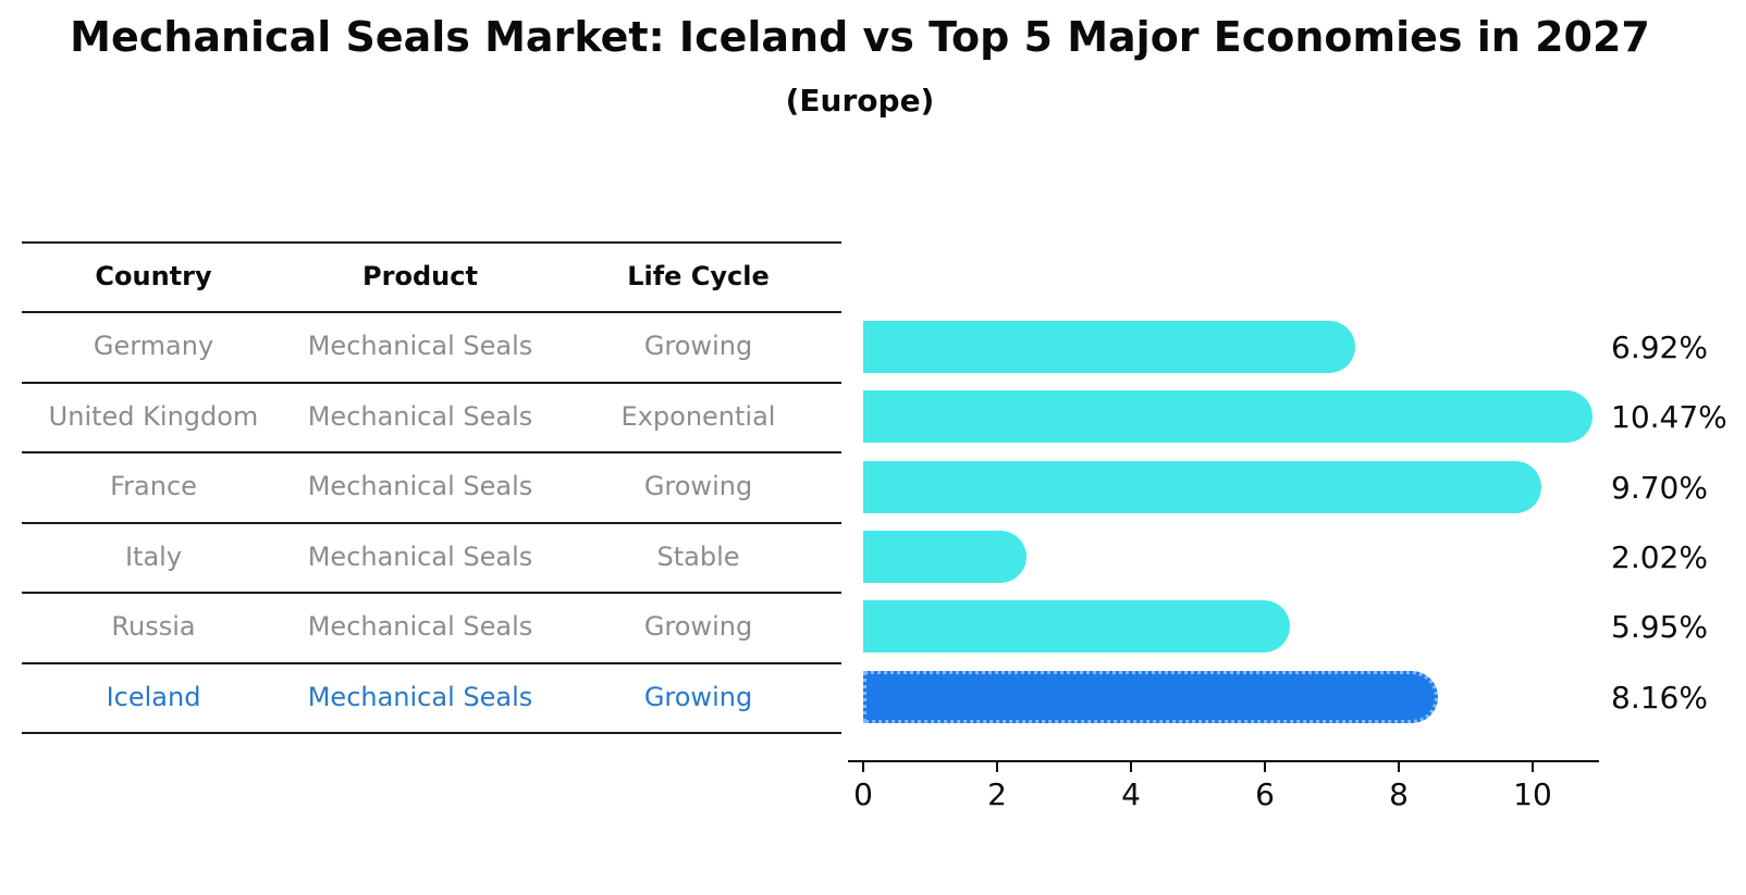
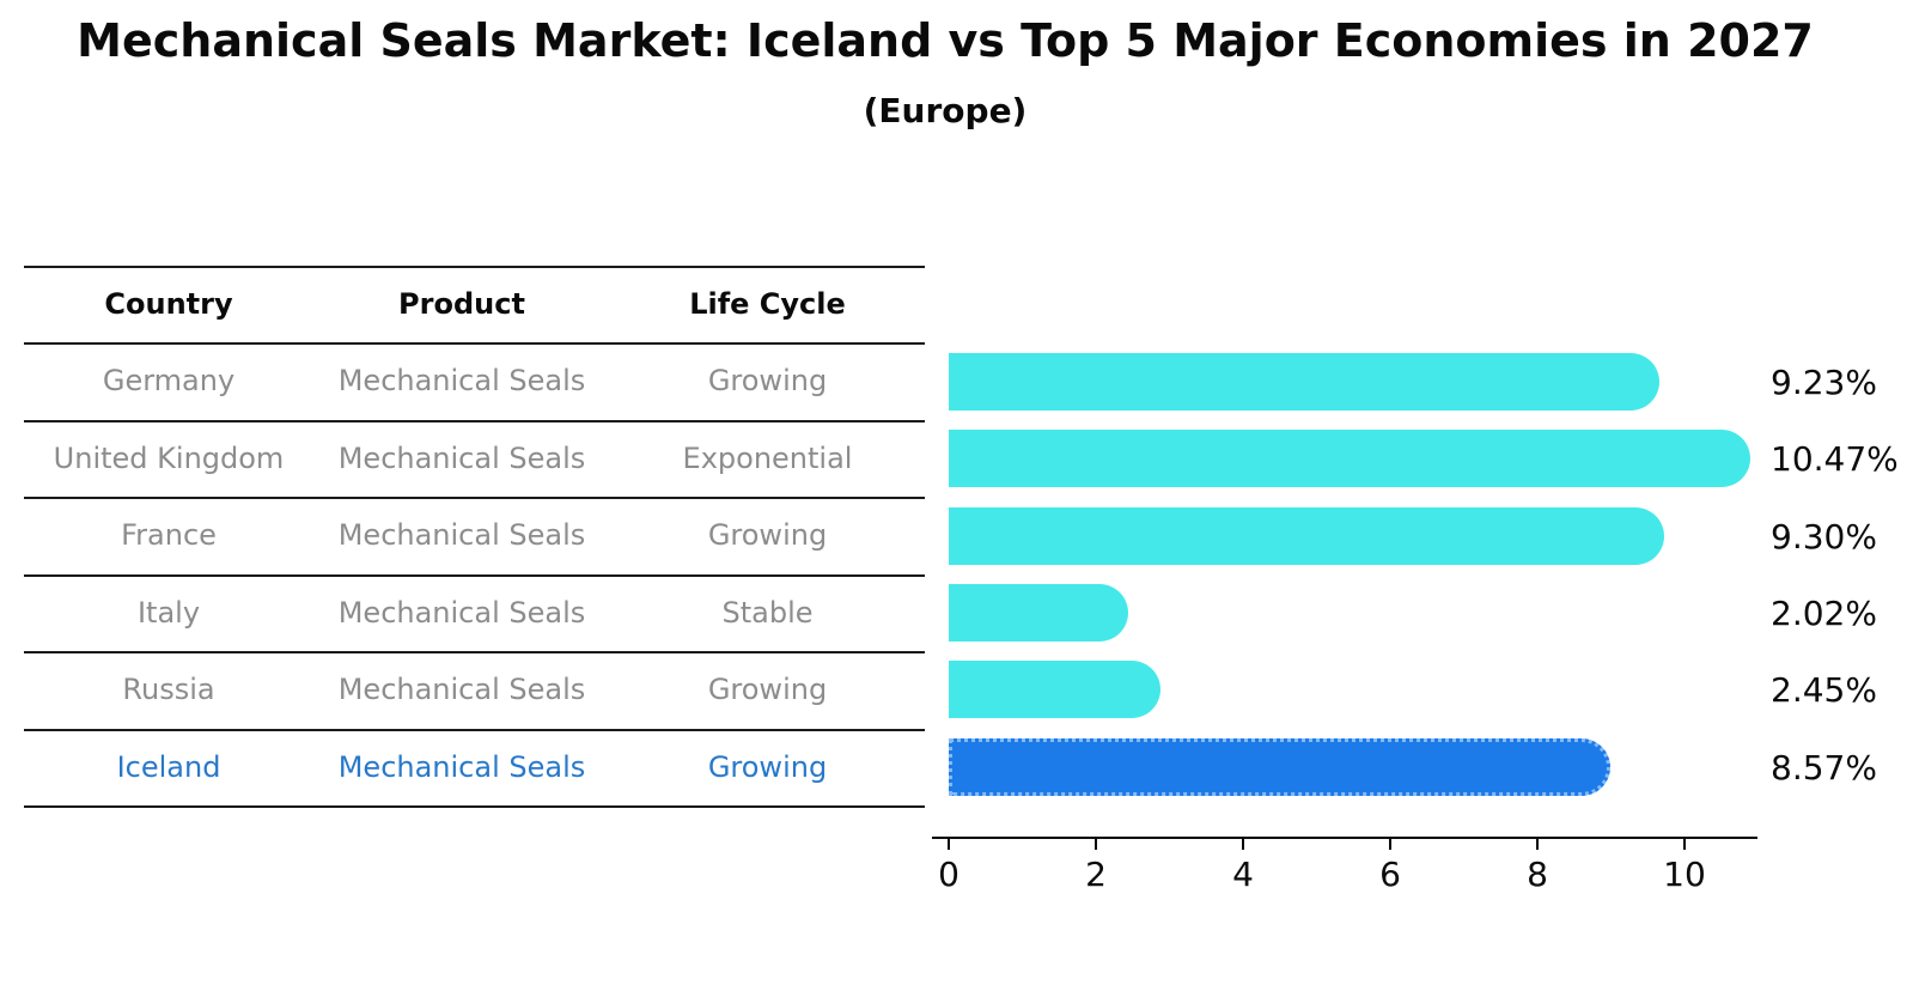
Germany: 6.92% -> 9.23%
France: 9.70% -> 9.30%
Russia: 5.95% -> 2.45%
Iceland: 8.16% -> 8.57%
